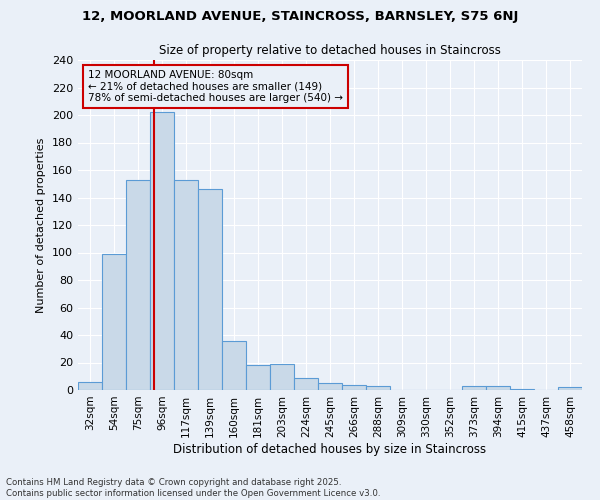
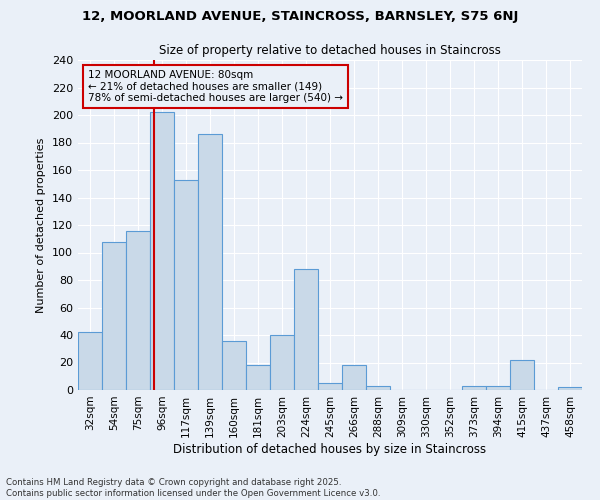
32sqm: 6 -> 42
54sqm: 99 -> 108
75sqm: 153 -> 116
139sqm: 146 -> 186
203sqm: 19 -> 40
224sqm: 9 -> 88
266sqm: 4 -> 18
415sqm: 1 -> 22
